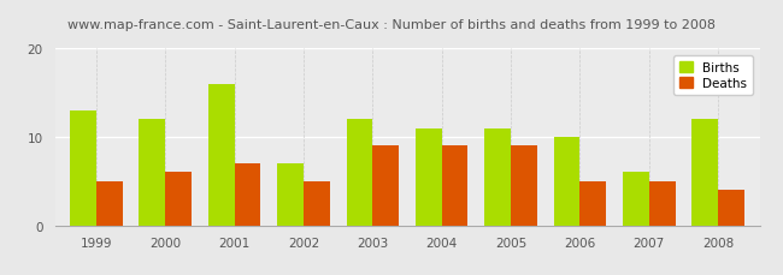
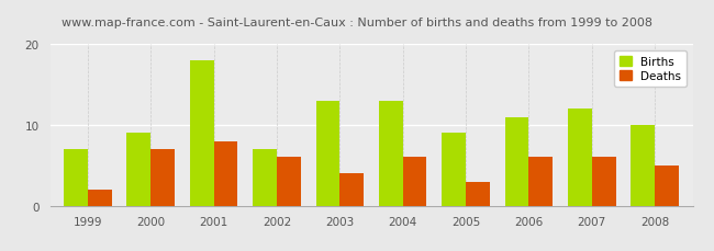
Births/1999: 13 -> 7
Deaths/1999: 5 -> 2
Births/2000: 12 -> 9
Deaths/2000: 6 -> 7
Births/2001: 16 -> 18
Deaths/2001: 7 -> 8
Deaths/2002: 5 -> 6
Births/2003: 12 -> 13
Deaths/2003: 9 -> 4
Births/2004: 11 -> 13
Deaths/2004: 9 -> 6
Births/2005: 11 -> 9
Deaths/2005: 9 -> 3
Births/2006: 10 -> 11
Deaths/2006: 5 -> 6
Births/2007: 6 -> 12
Deaths/2007: 5 -> 6
Births/2008: 12 -> 10
Deaths/2008: 4 -> 5
